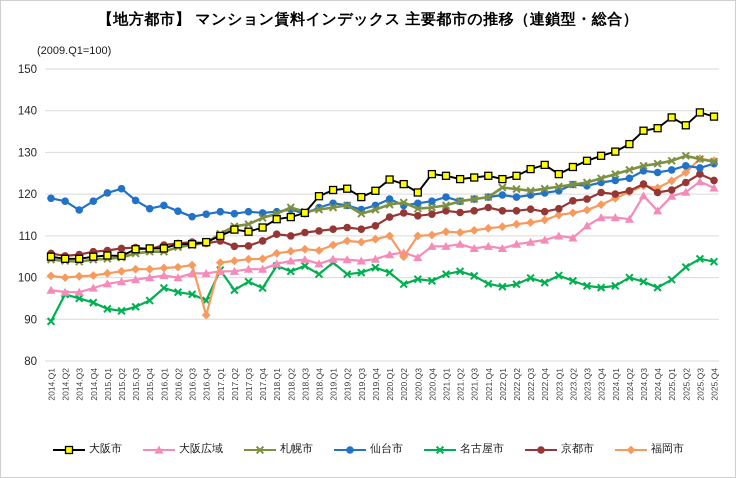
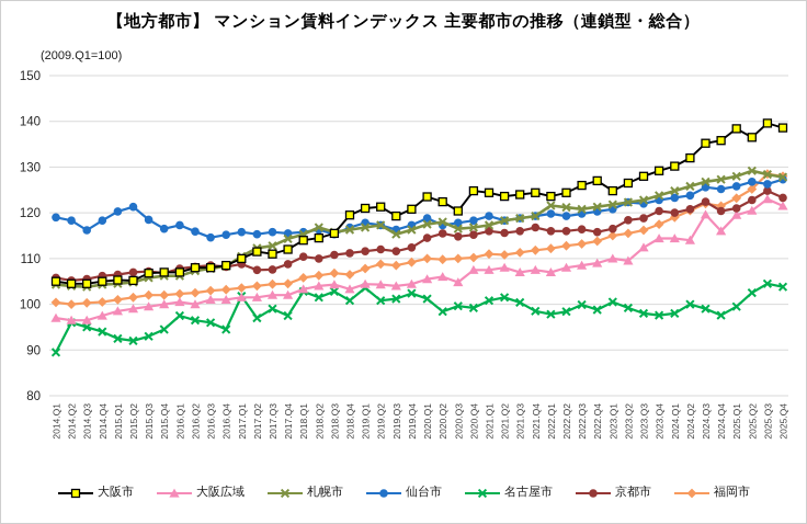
福岡市/2016.Q4: 91 -> 103
福岡市/2020.Q2: 105 -> 110
